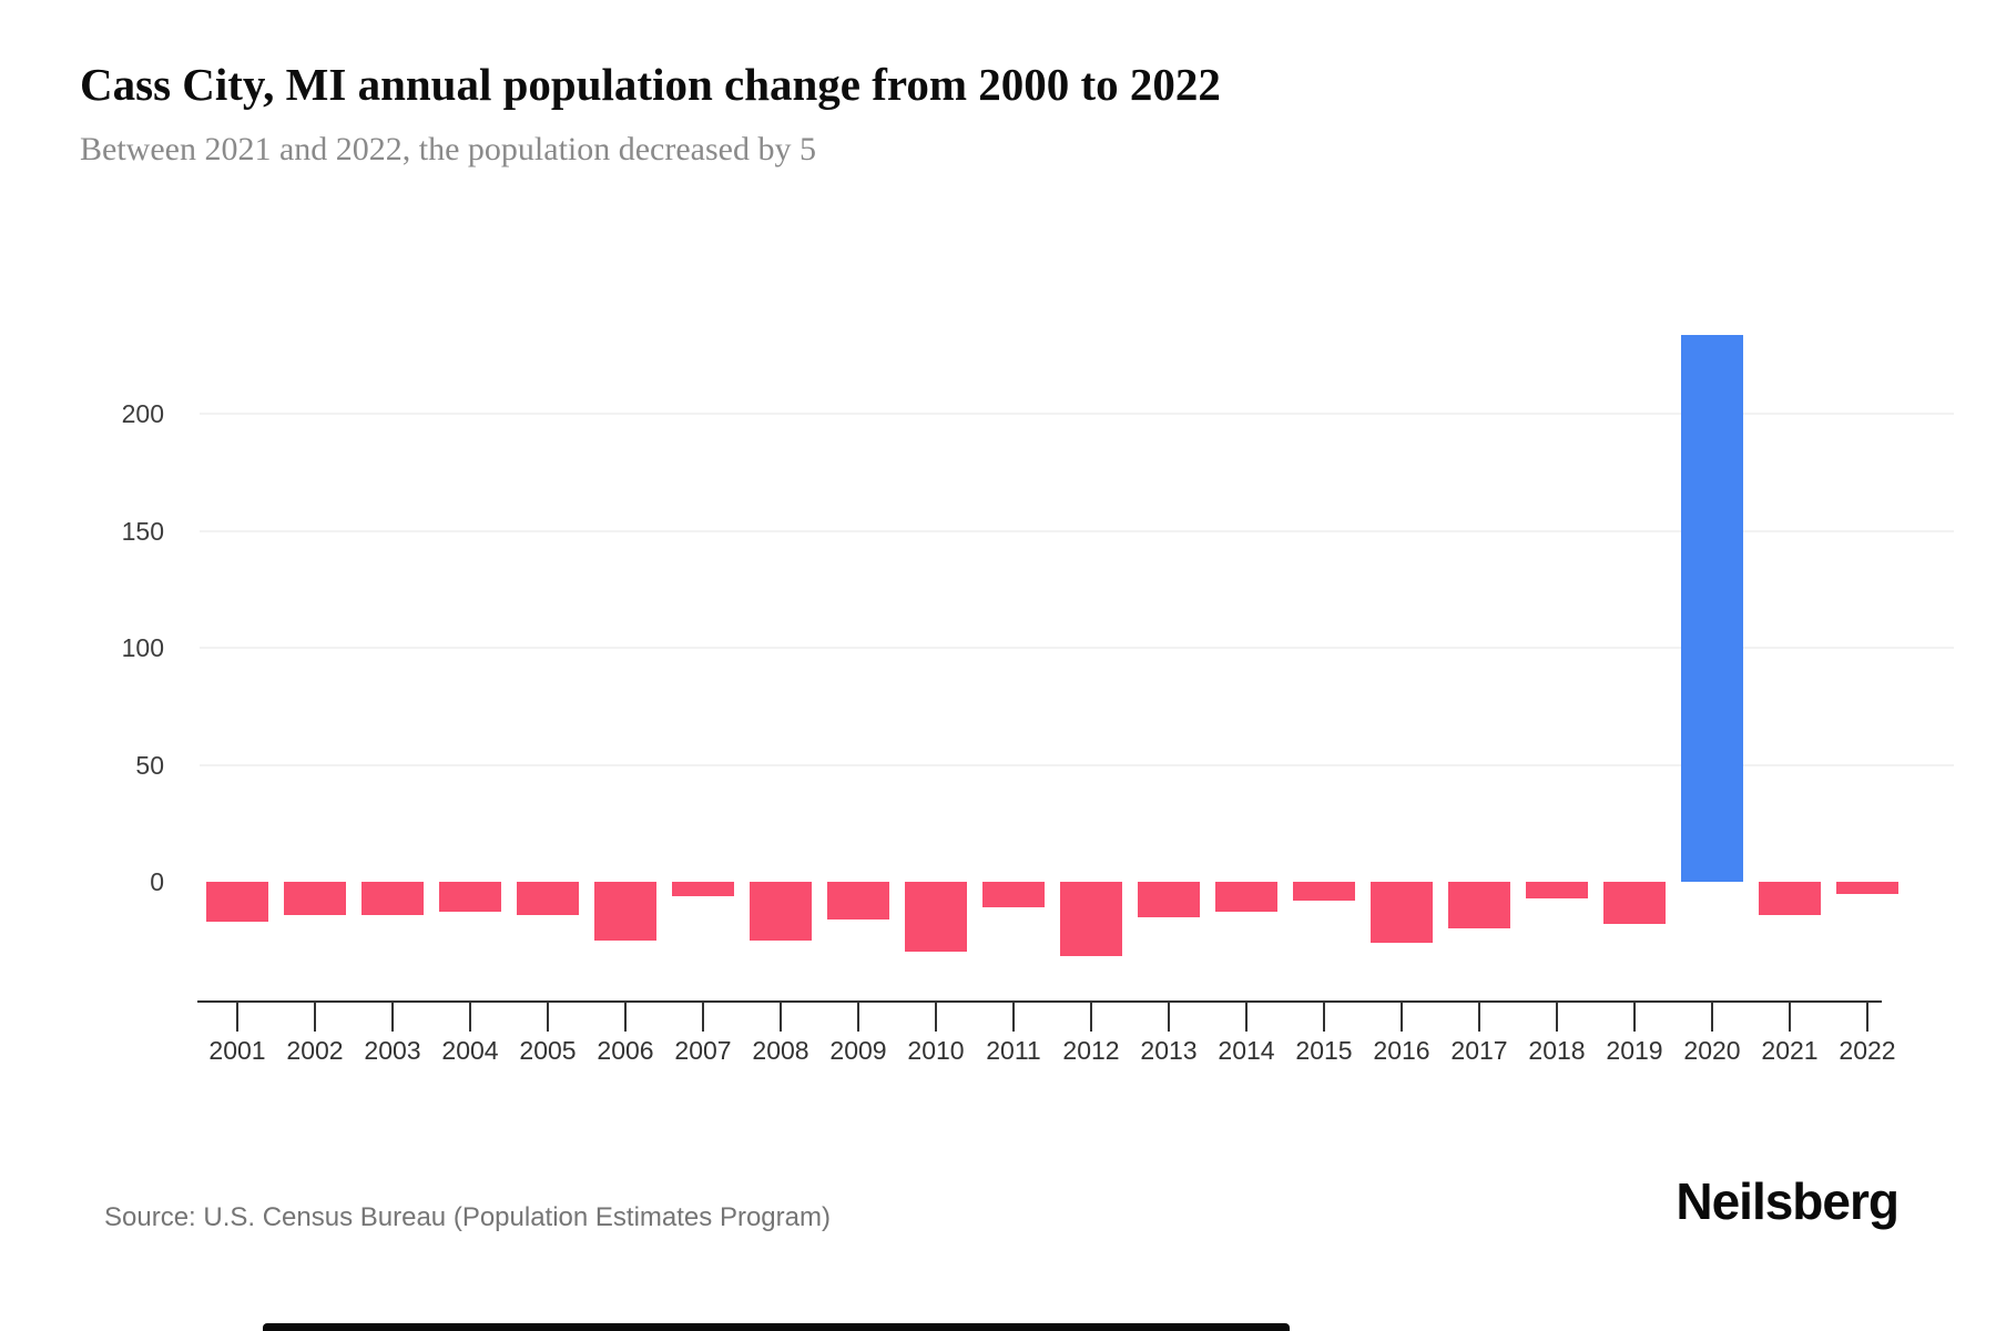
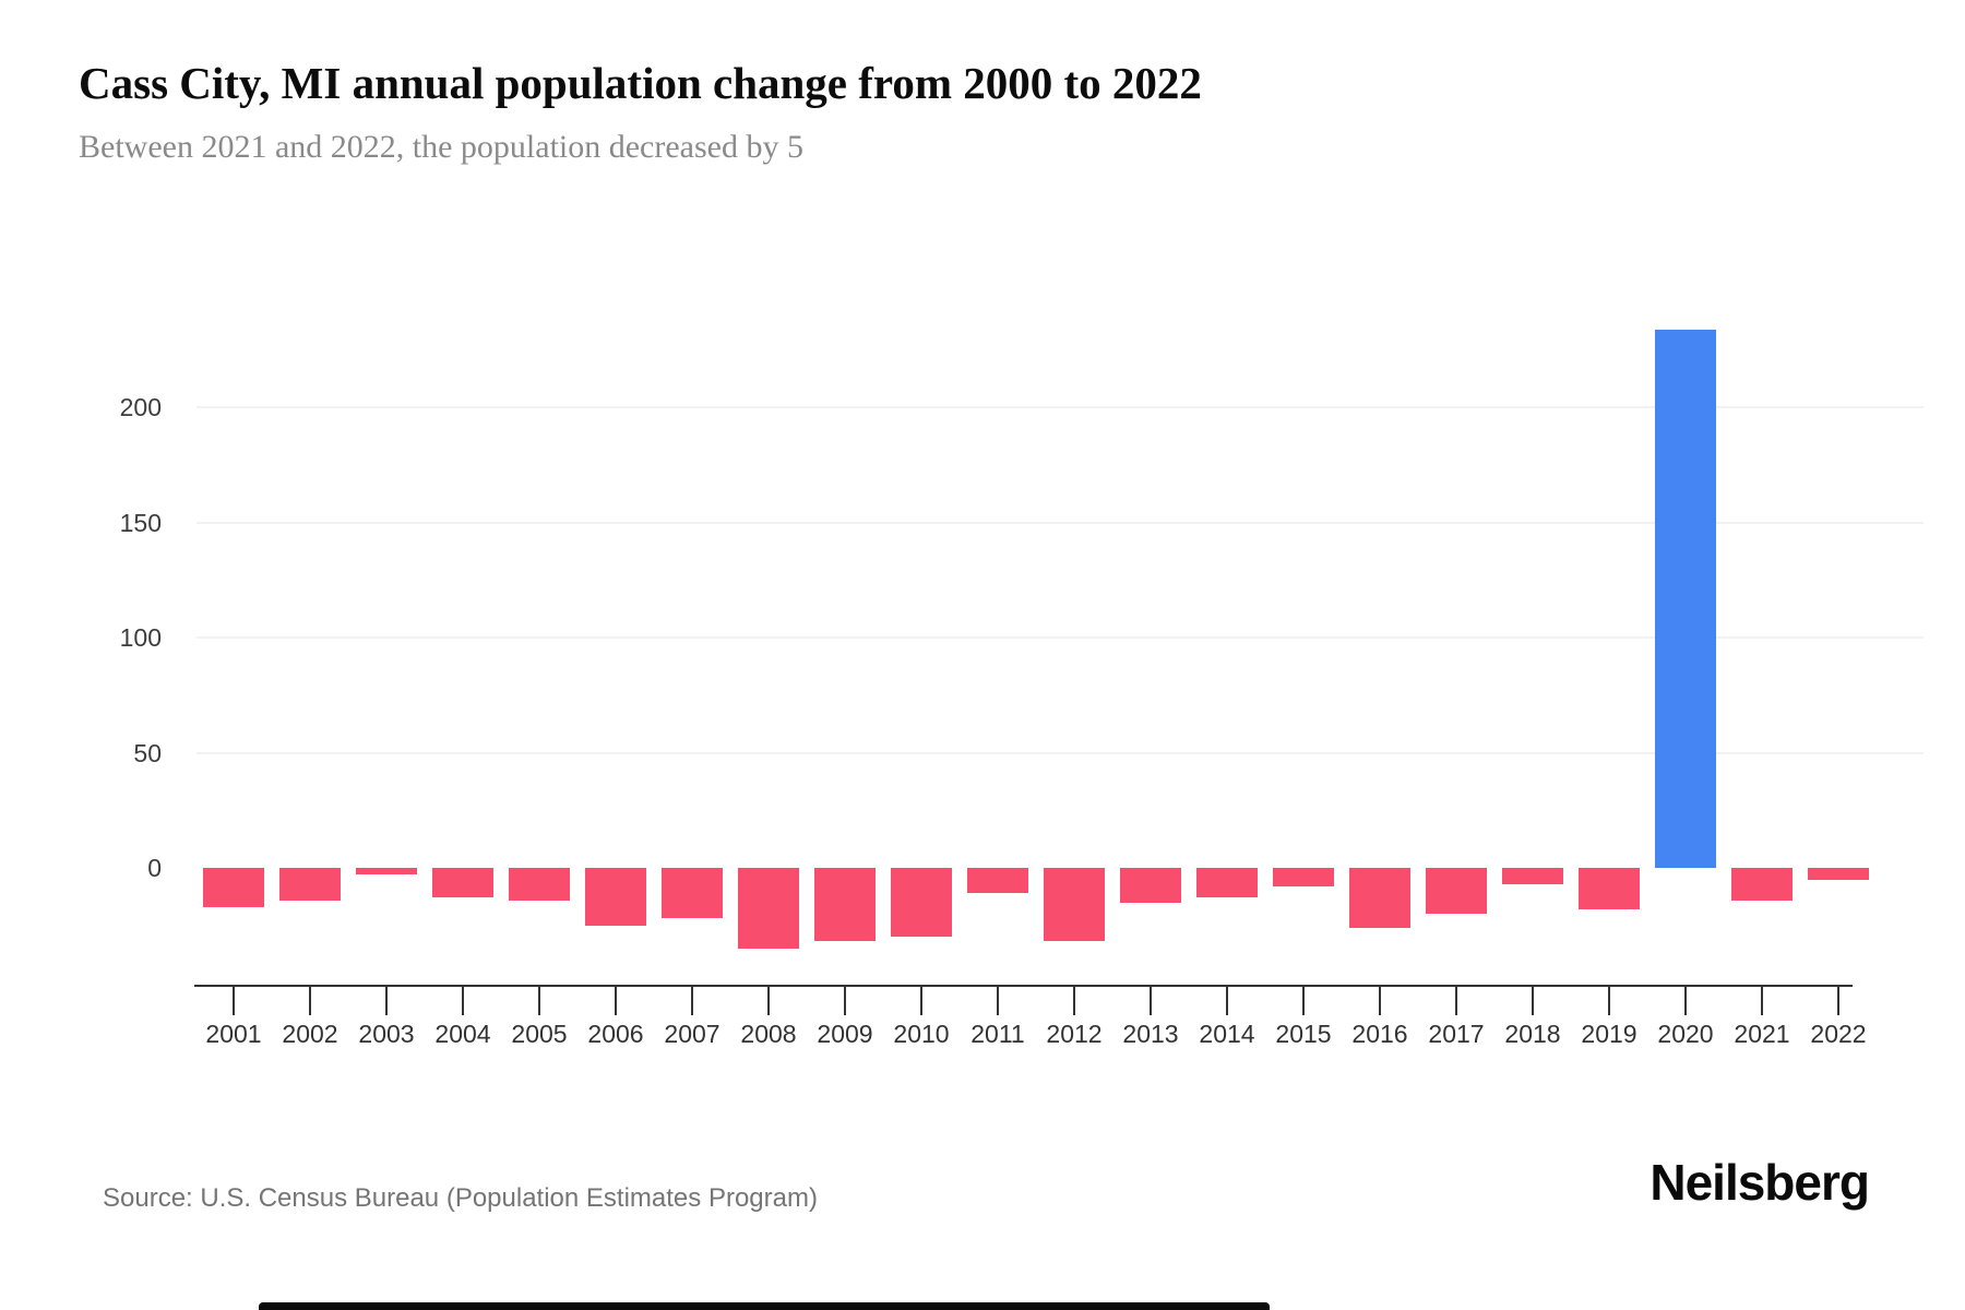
2003: -14 -> -3
2007: -6 -> -22
2008: -25 -> -35
2009: -16 -> -32
